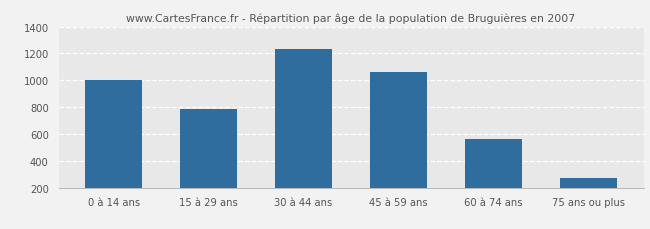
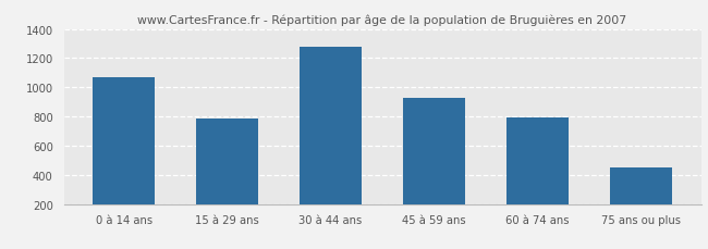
0 à 14 ans: 1000 -> 1070
30 à 44 ans: 1230 -> 1280
45 à 59 ans: 1060 -> 930
60 à 74 ans: 560 -> 790
75 ans ou plus: 280 -> 450
